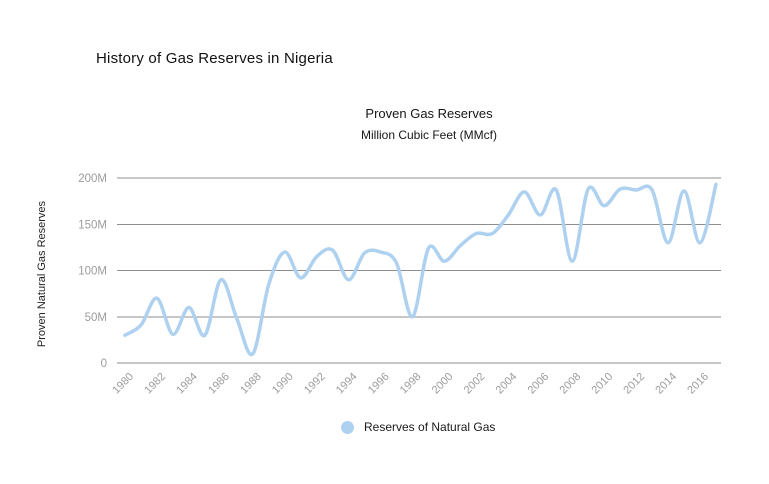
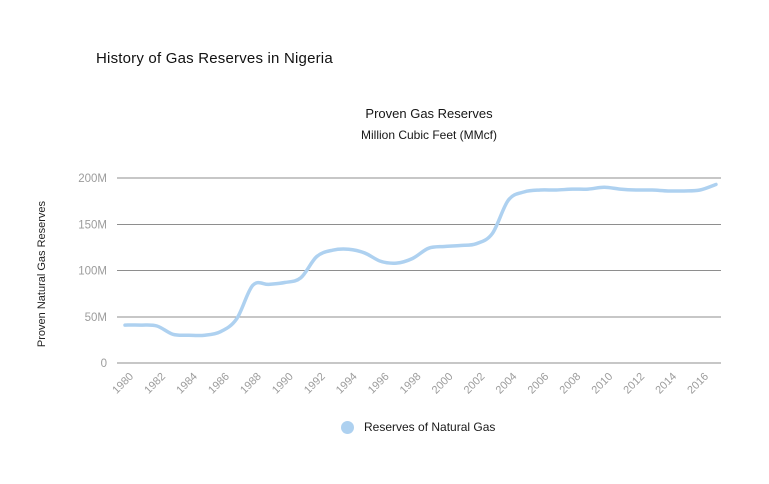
1980: 30M -> 40M
1982: 70M -> 40M
1984: 60M -> 30M
1986: 90M -> 30M
1988: 10M -> 80M
1990: 120M -> 90M
1994: 90M -> 120M
1996: 120M -> 110M
1998: 50M -> 110M
2000: 110M -> 130M
2002: 140M -> 130M
2004: 160M -> 180M
2006: 160M -> 190M
2008: 110M -> 190M
2010: 170M -> 190M
2014: 130M -> 190M
2016: 130M -> 190M
